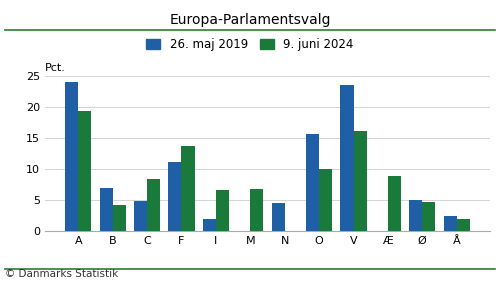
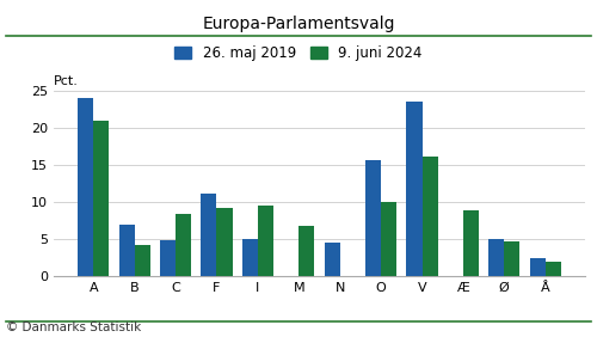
9. juni 2024/A: 19.4 -> 21.0
9. juni 2024/F: 13.7 -> 9.2
26. maj 2019/I: 2.0 -> 5.0
9. juni 2024/I: 6.7 -> 9.6
